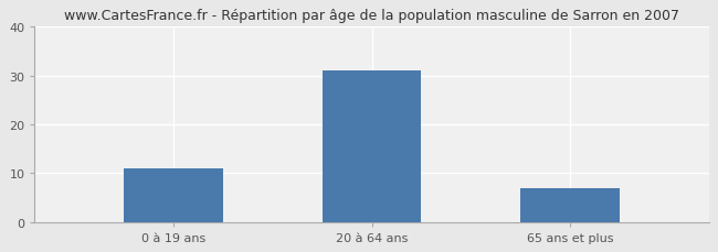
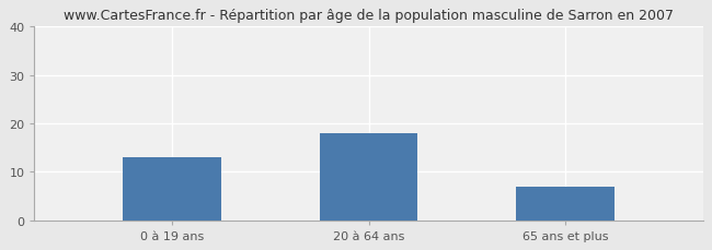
0 à 19 ans: 11 -> 13
20 à 64 ans: 31 -> 18
